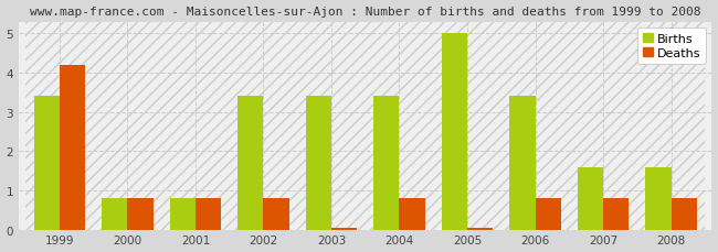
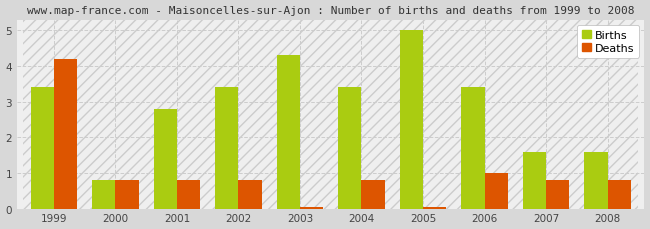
Births/2001: 0.8 -> 2.8
Births/2003: 3.4 -> 4.3
Deaths/2006: 0.80 -> 1.00
